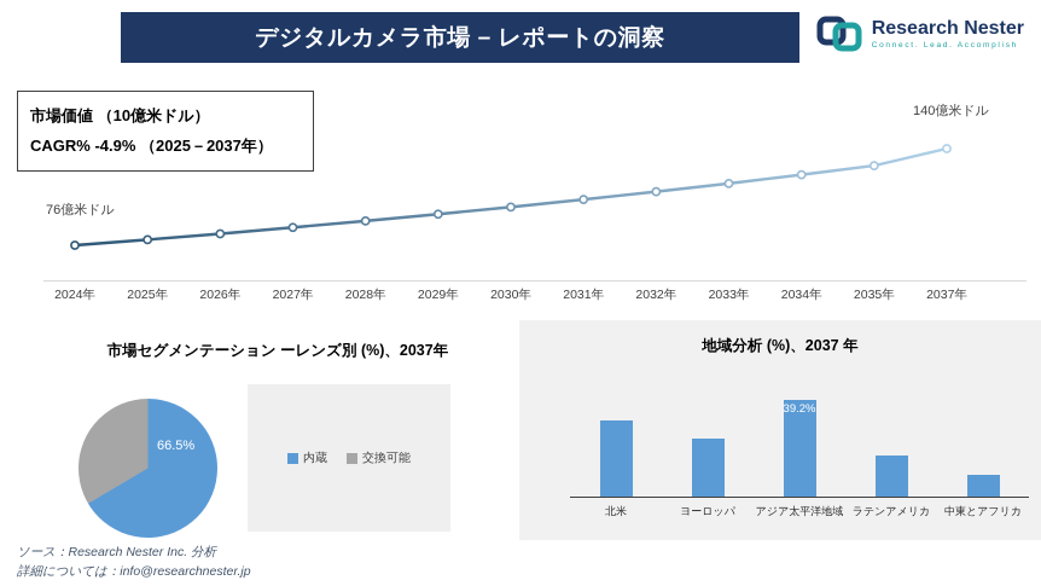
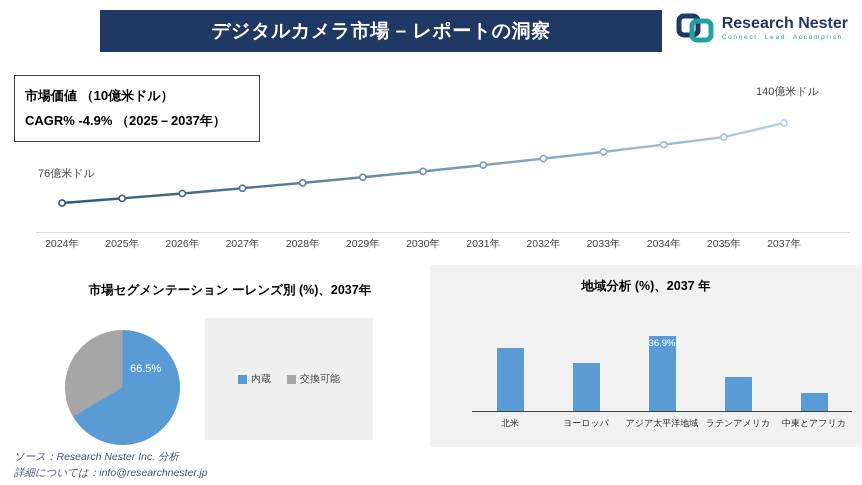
地域分析 (%)、2037 年/アジア太平洋地域: 39.2% -> 36.9%
